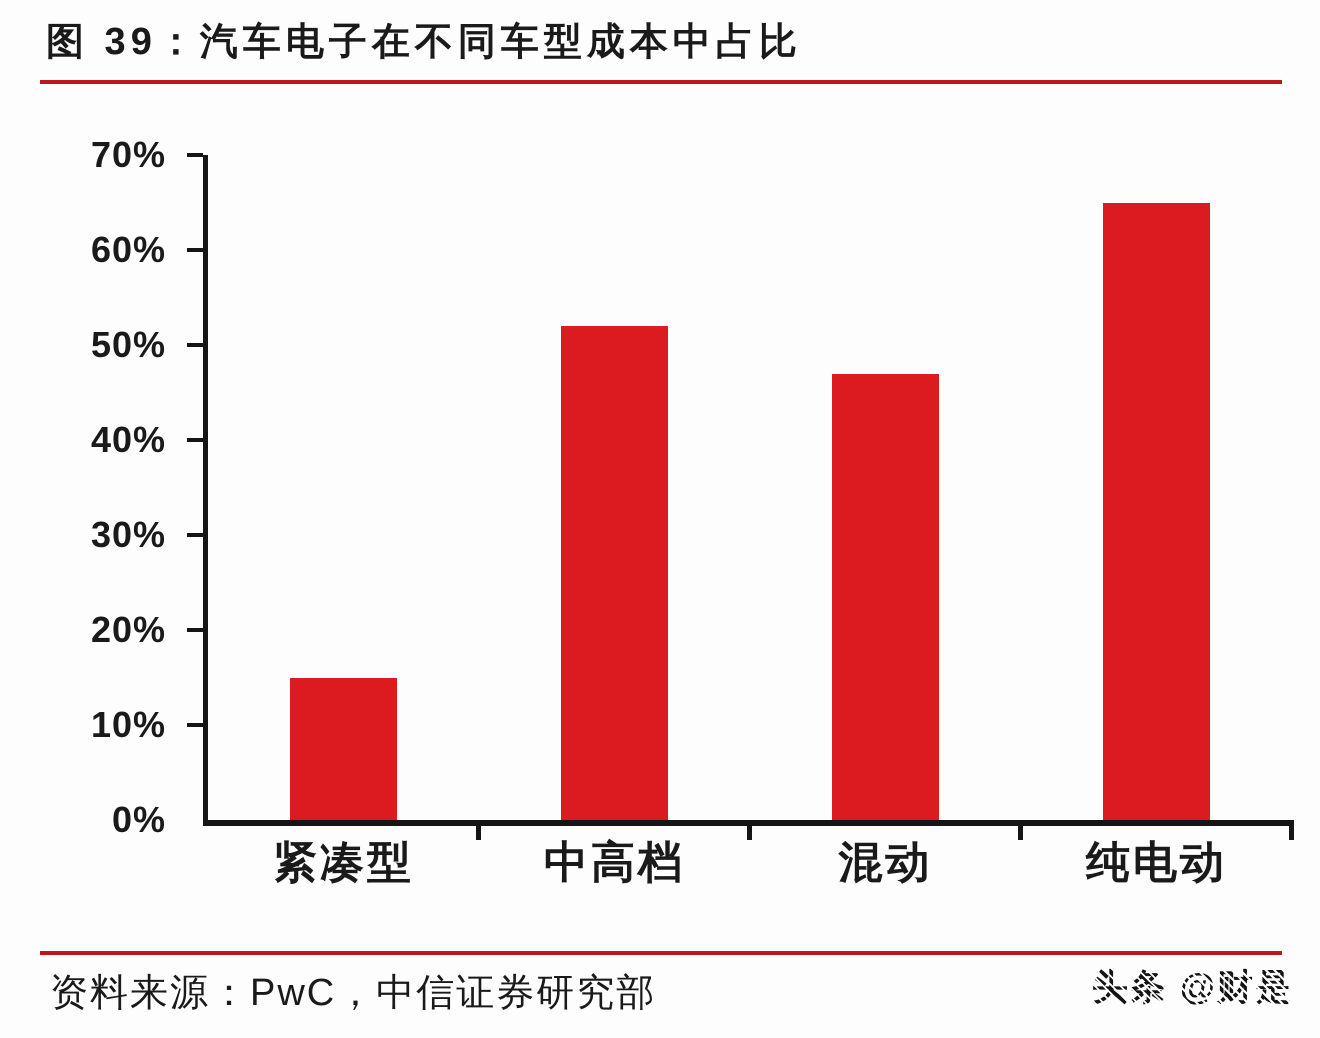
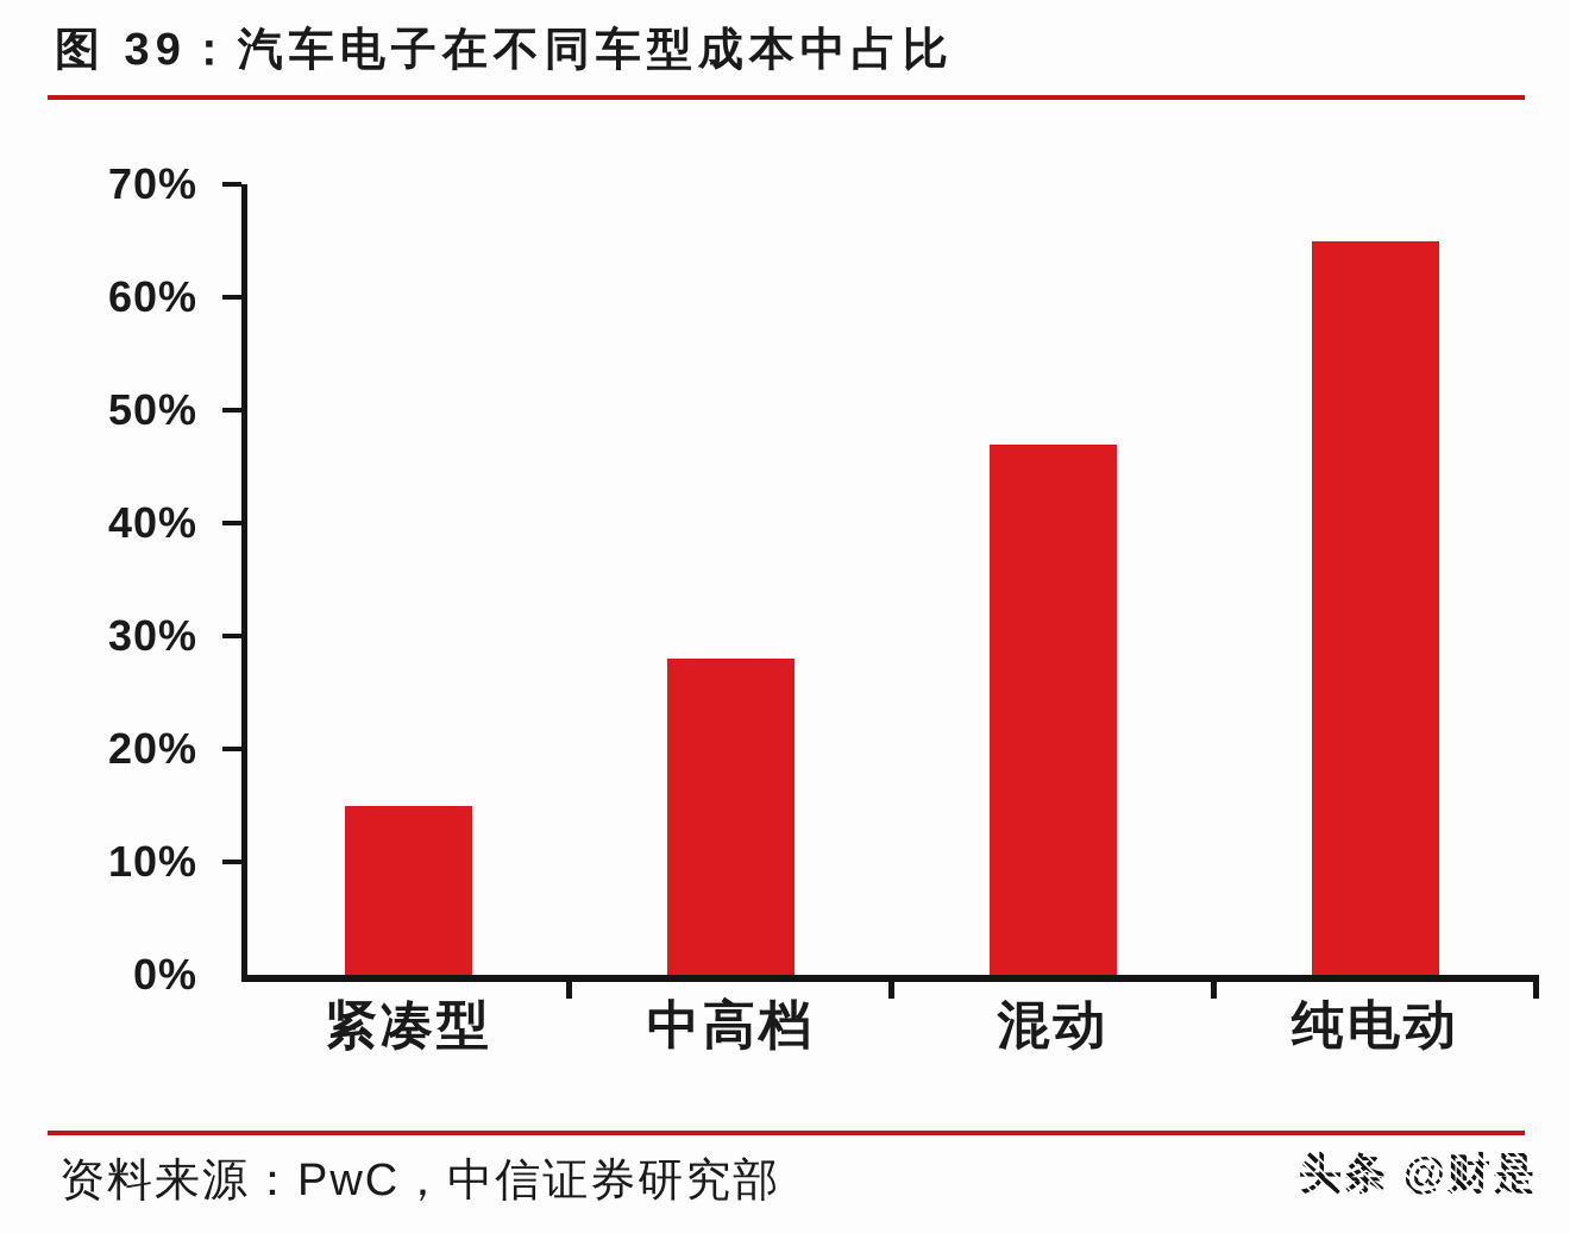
中高档: 52% -> 28%
